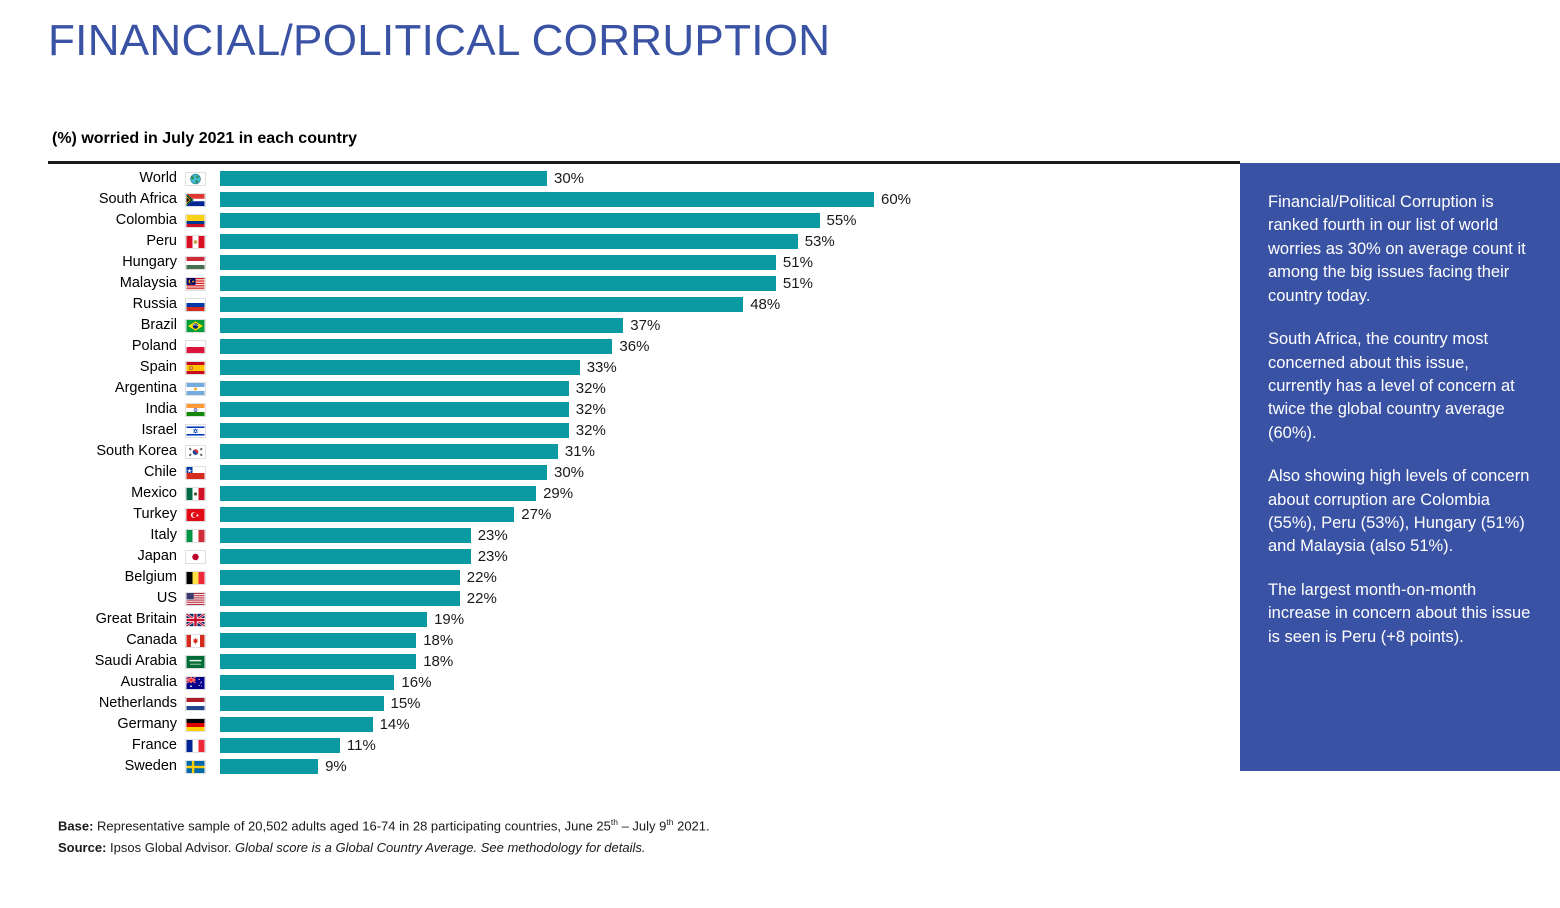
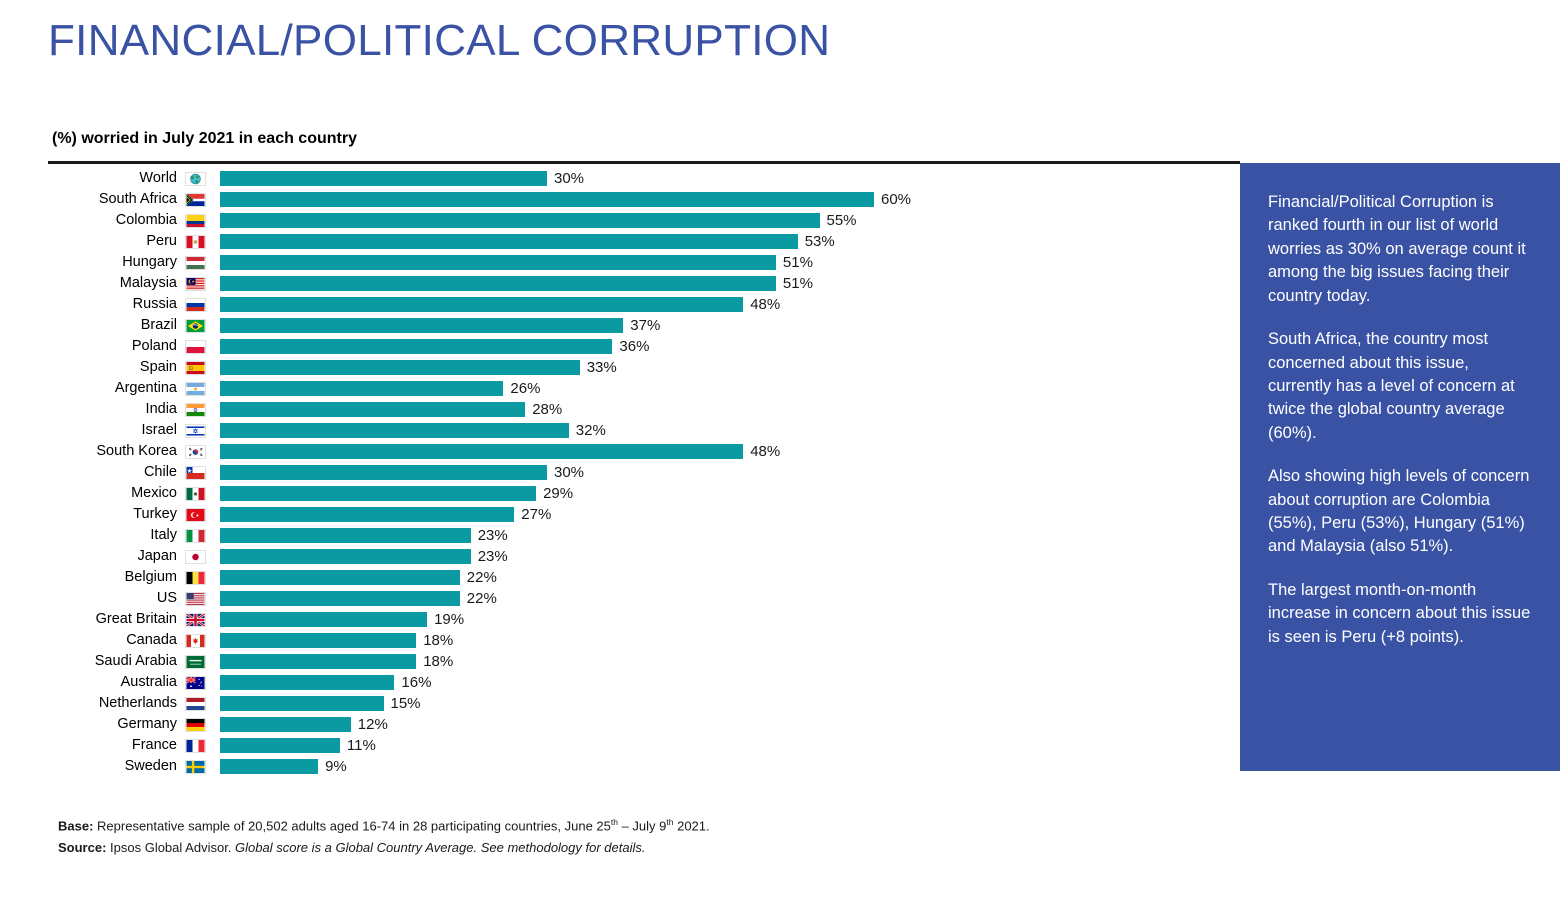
Argentina: 32% -> 26%
India: 32% -> 28%
South Korea: 31% -> 48%
Germany: 14% -> 12%
